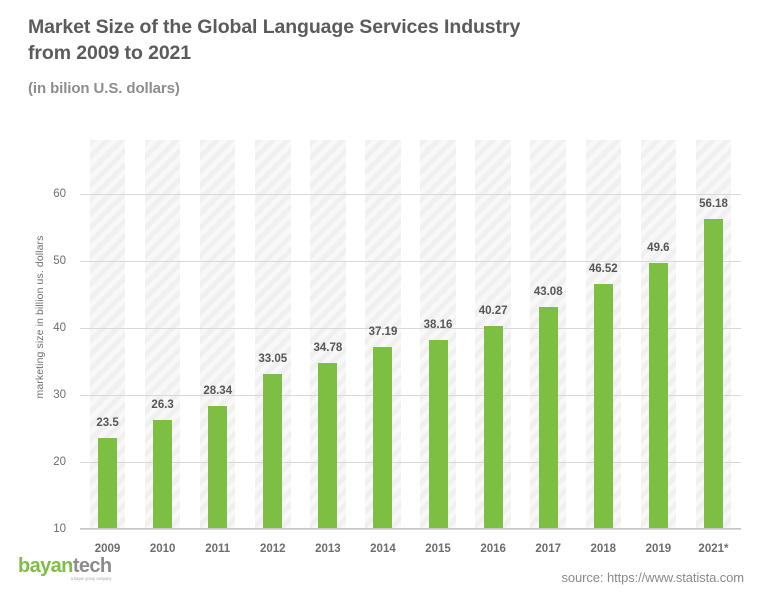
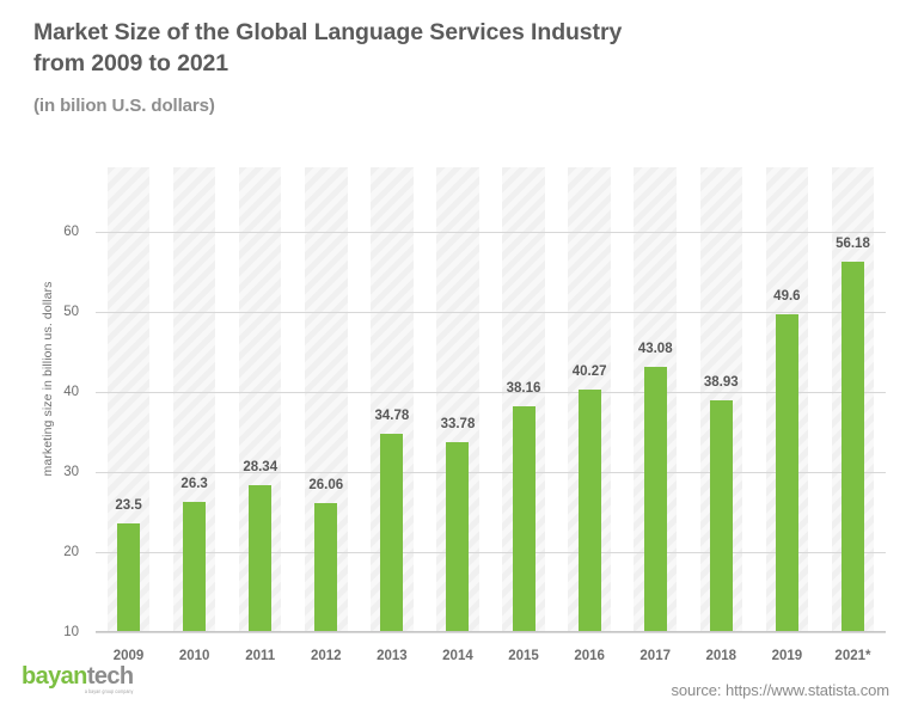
2012: 33.05 -> 26.06
2014: 37.19 -> 33.78
2018: 46.52 -> 38.93
